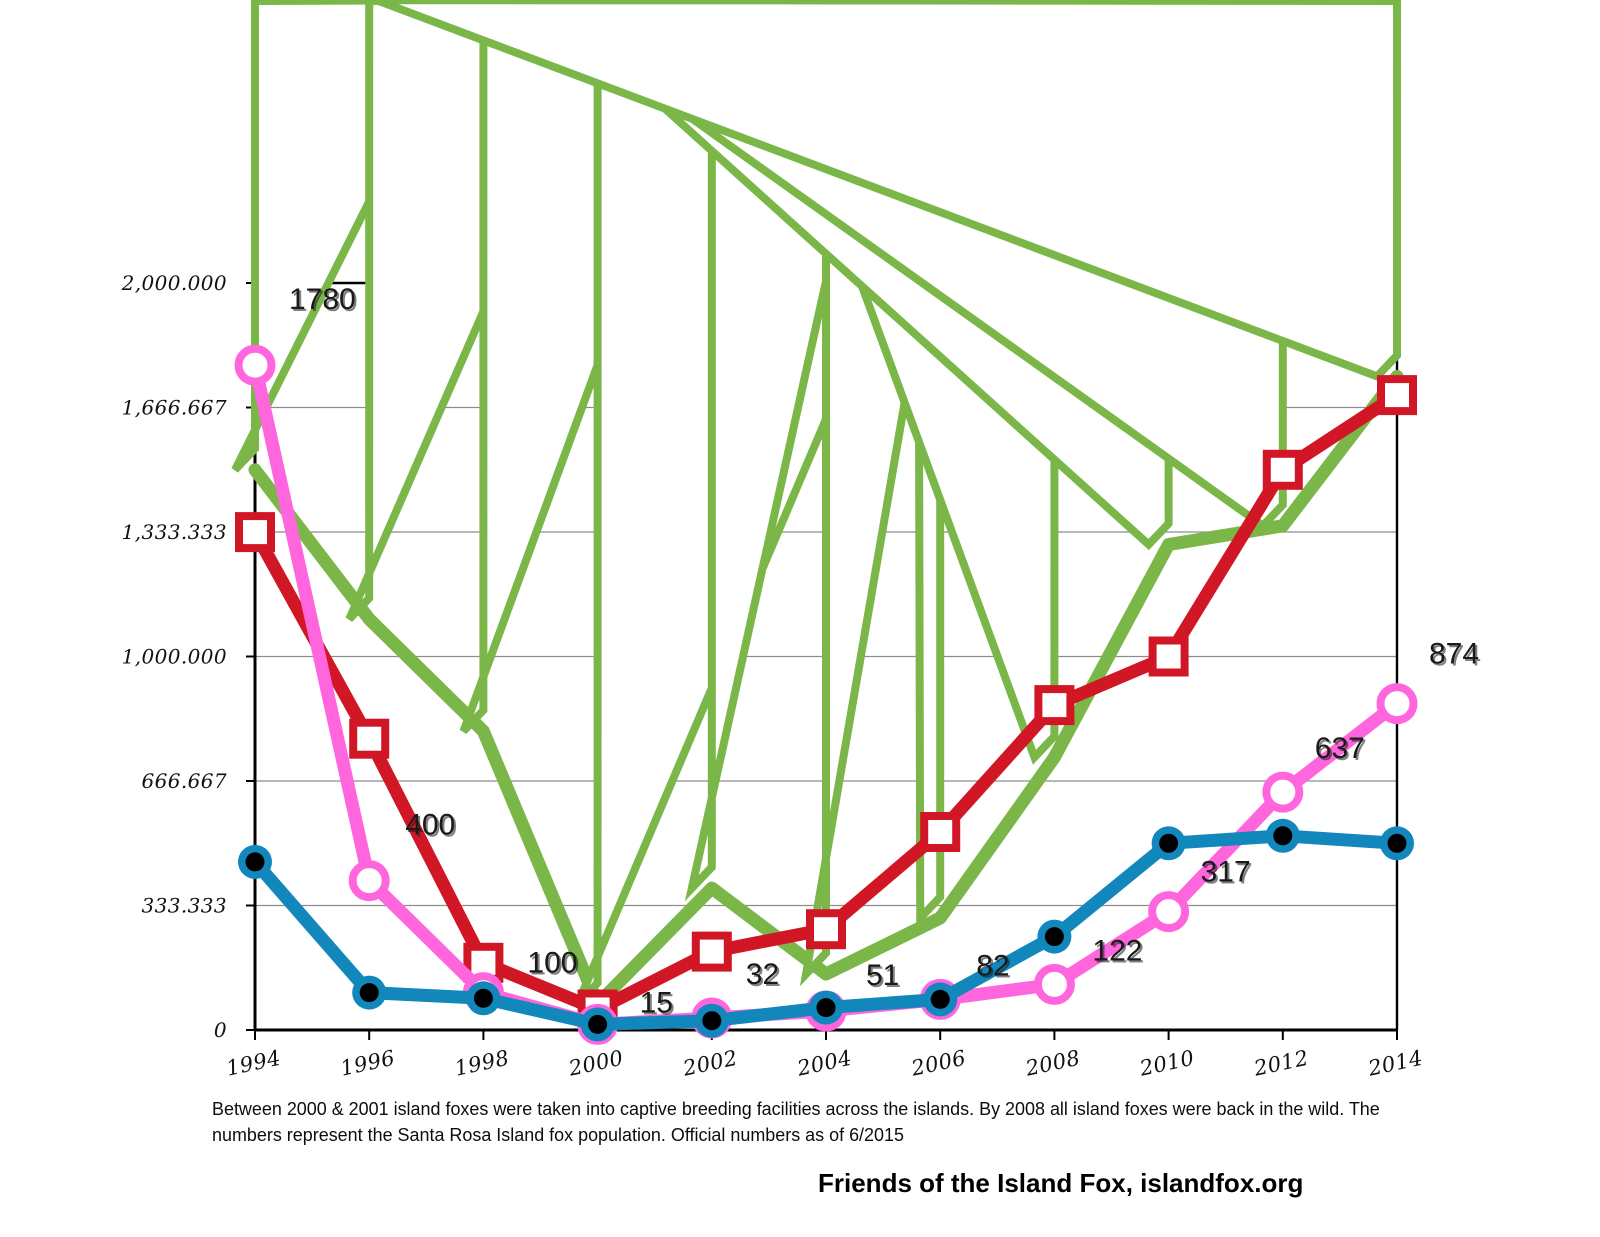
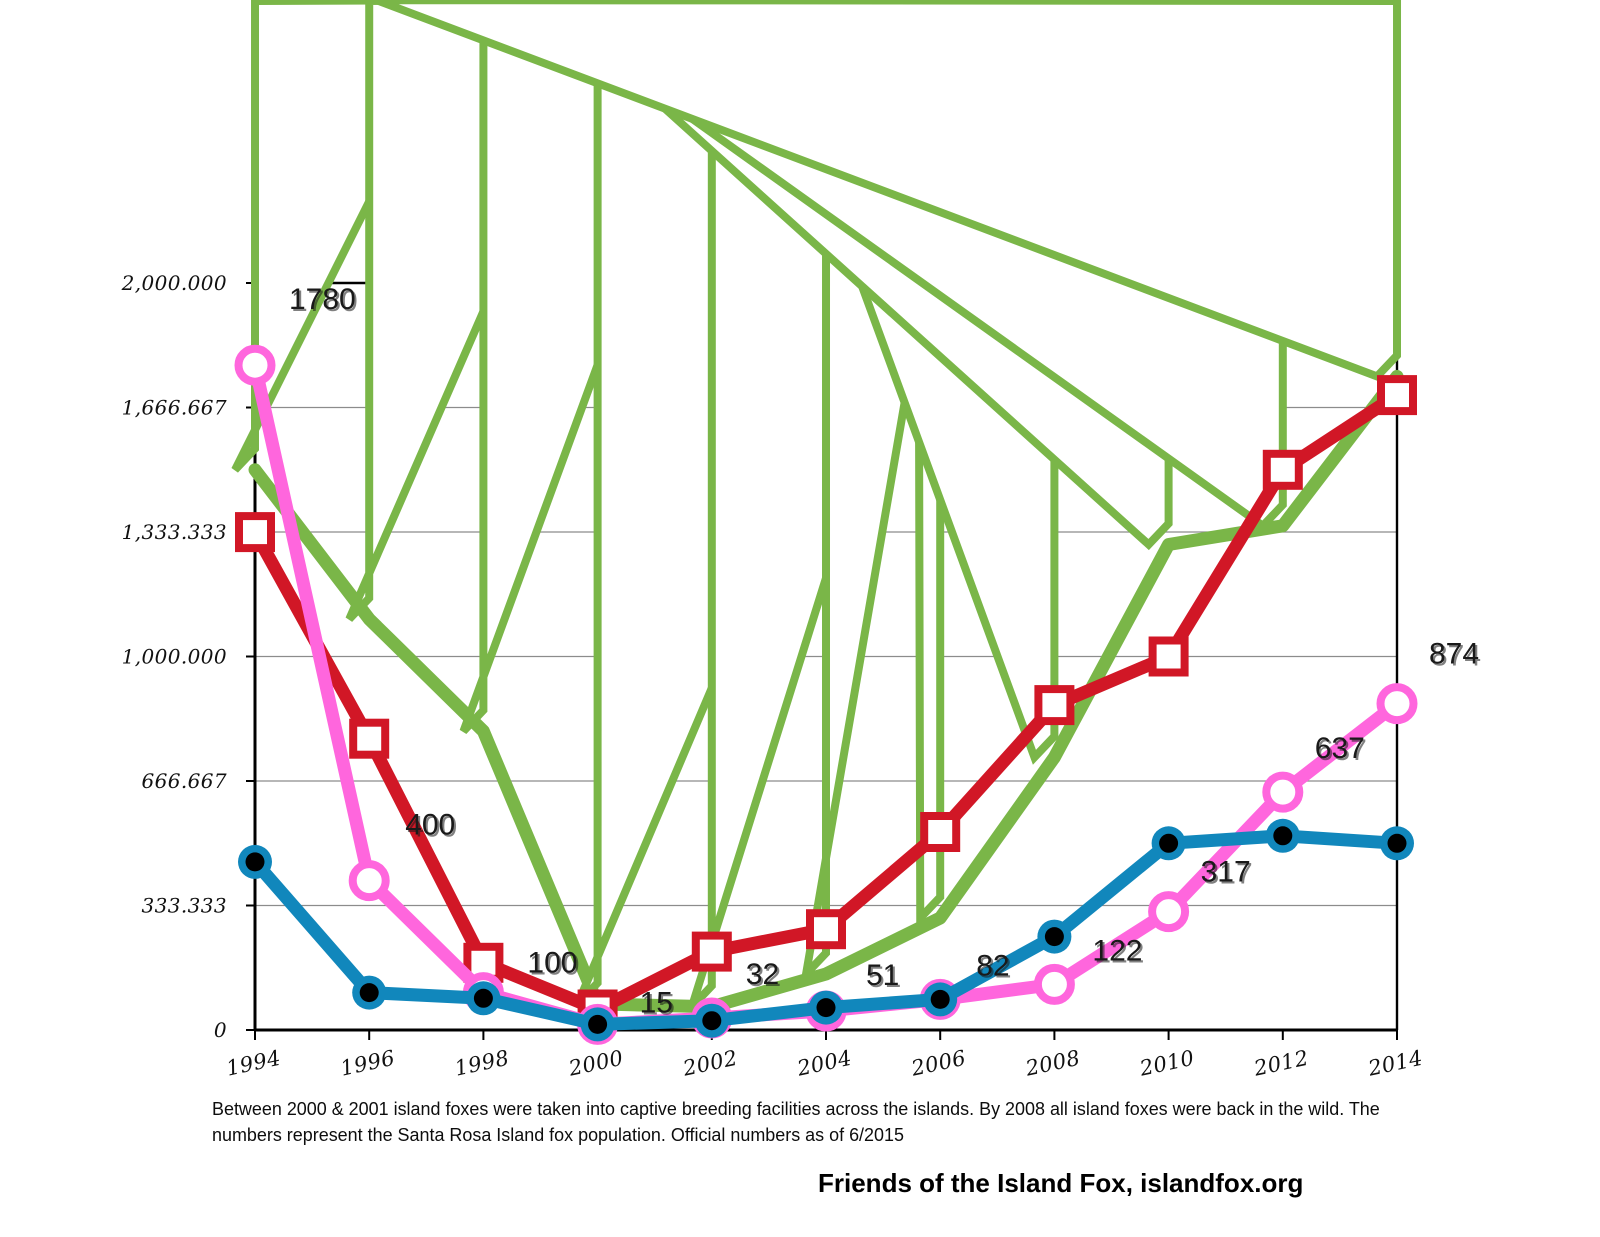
Santa Cruz/2002: 380 -> 60
